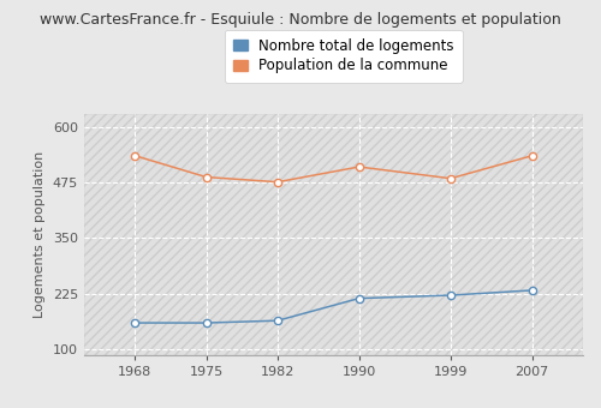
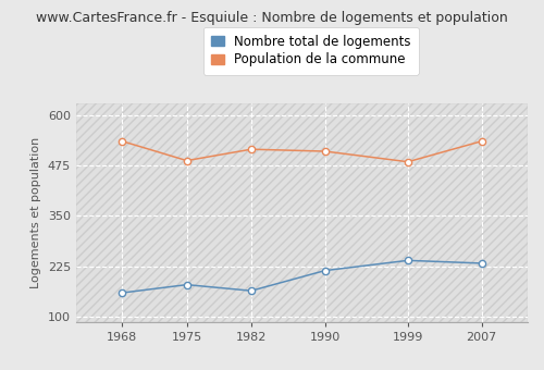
Nombre total de logements/1975: 160 -> 180
Population de la commune/1982: 476 -> 515
Nombre total de logements/1999: 222 -> 240
